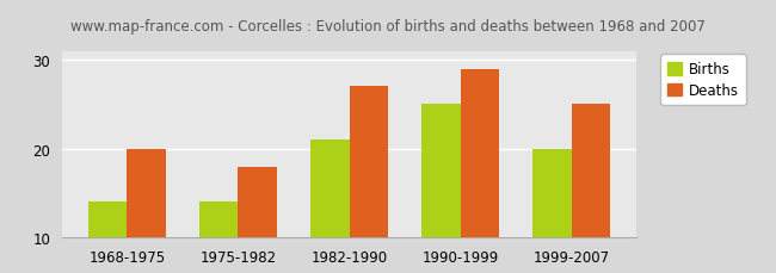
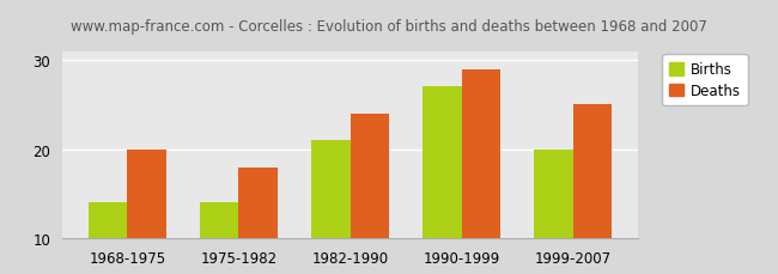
Deaths/1982-1990: 27 -> 24
Births/1990-1999: 25 -> 27
